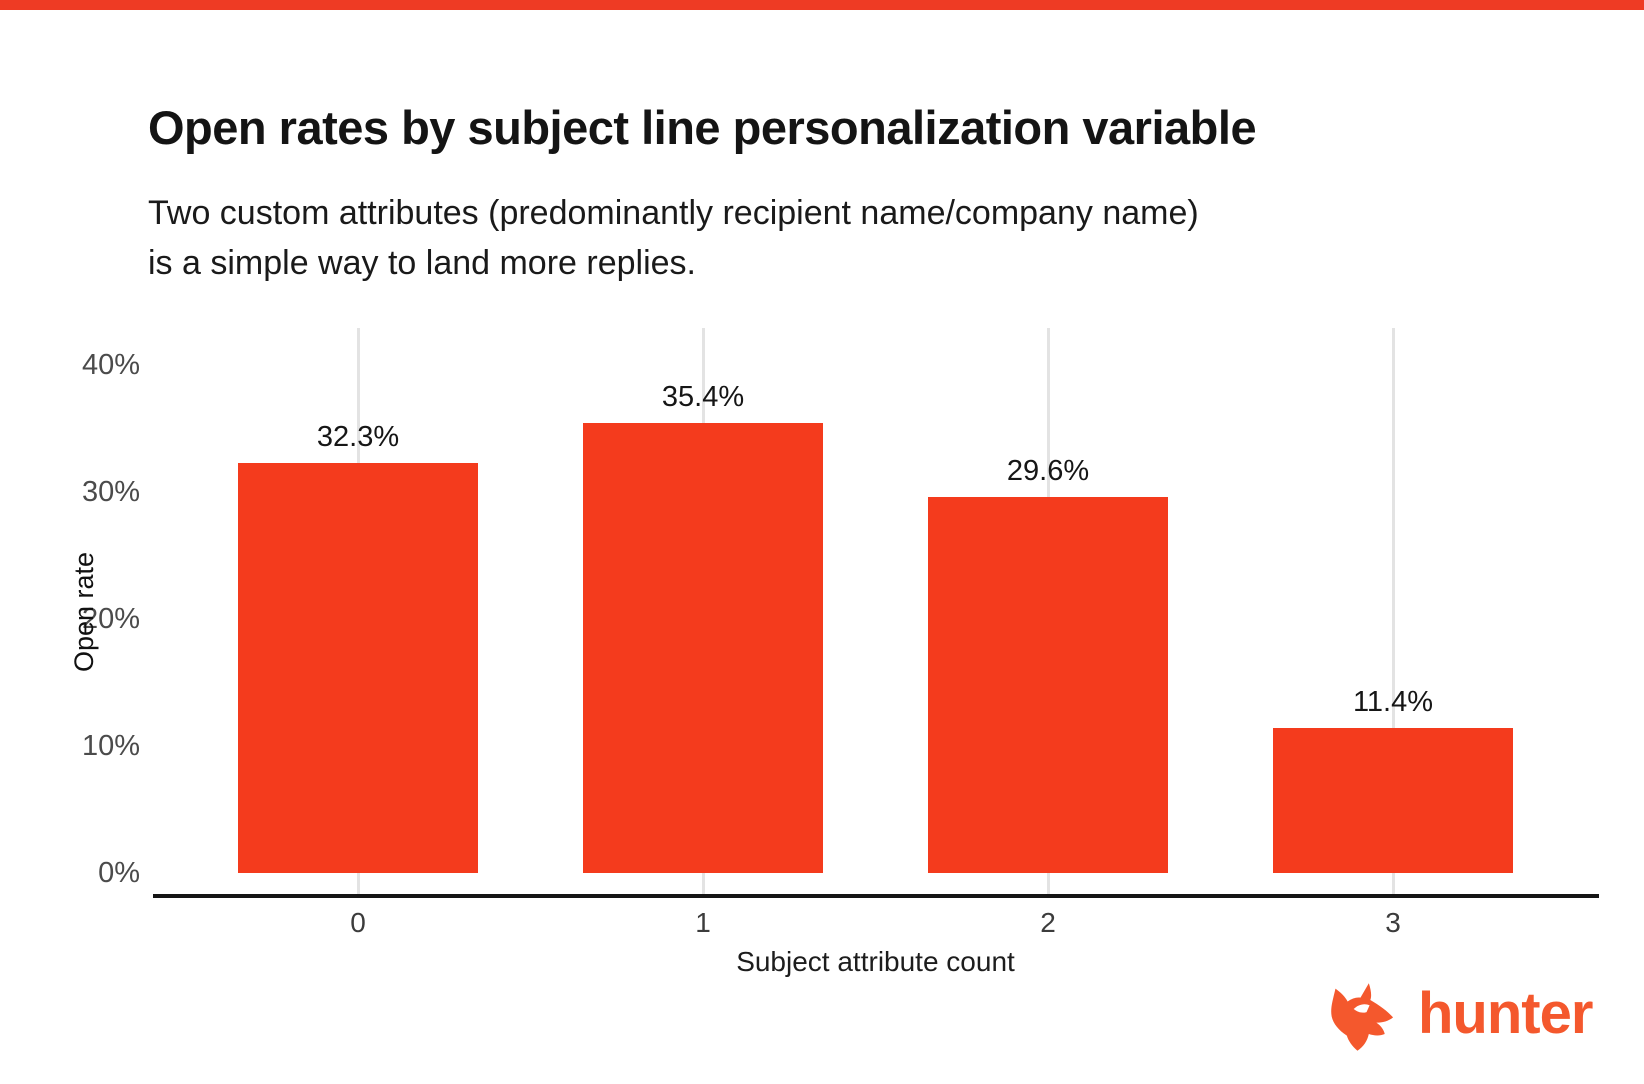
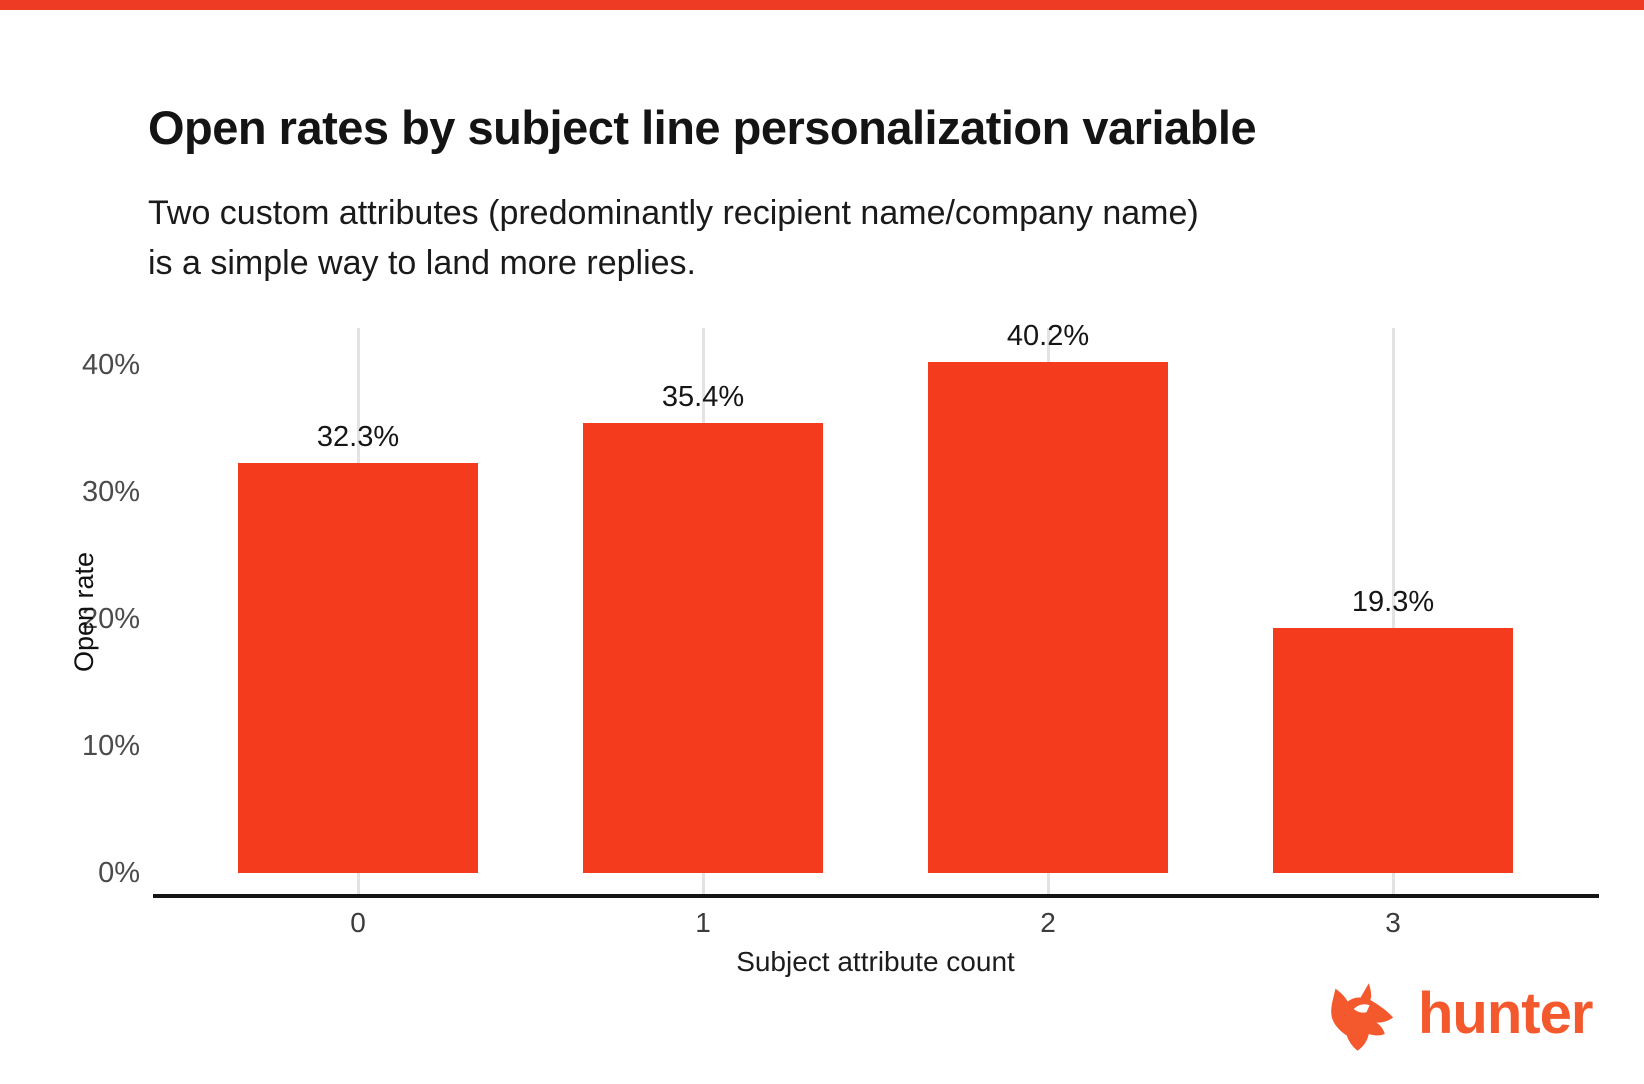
2: 29.6% -> 40.2%
3: 11.4% -> 19.3%
